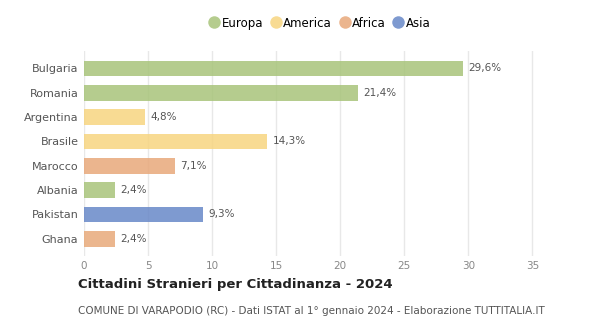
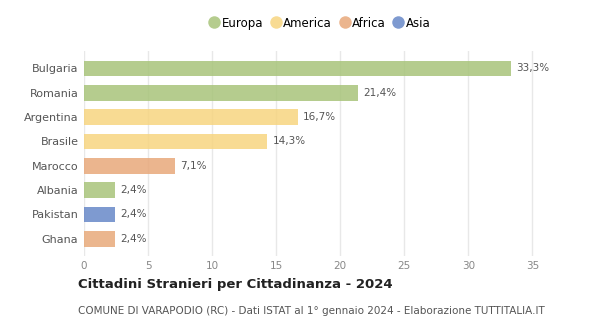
Bulgaria: 29,6% -> 33,3%
Argentina: 4,8% -> 16,7%
Pakistan: 9,3% -> 2,4%
